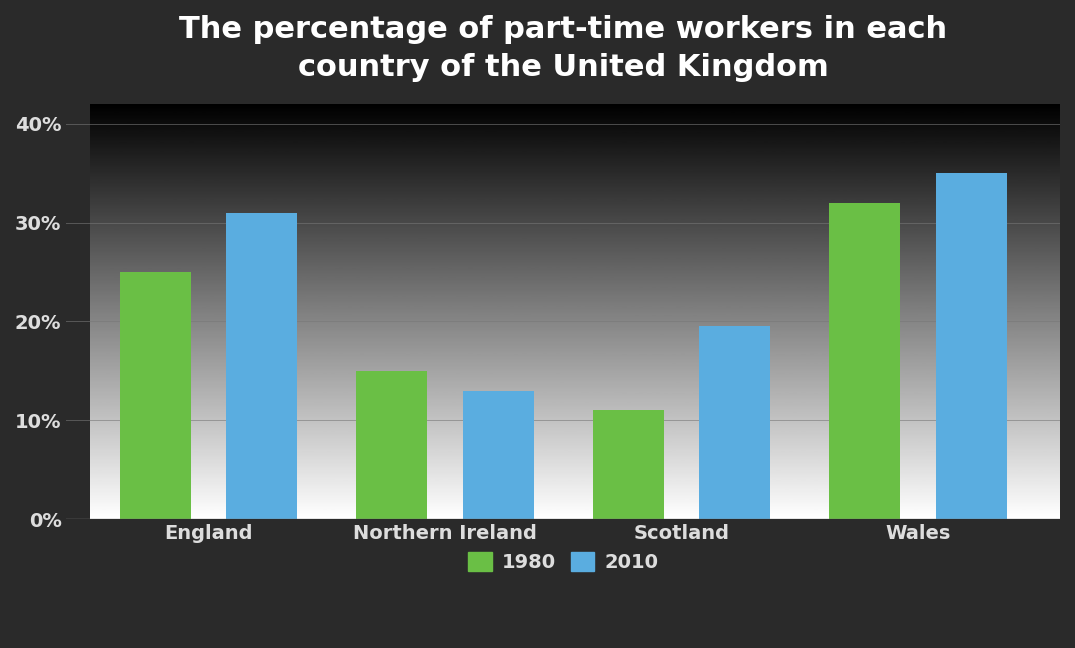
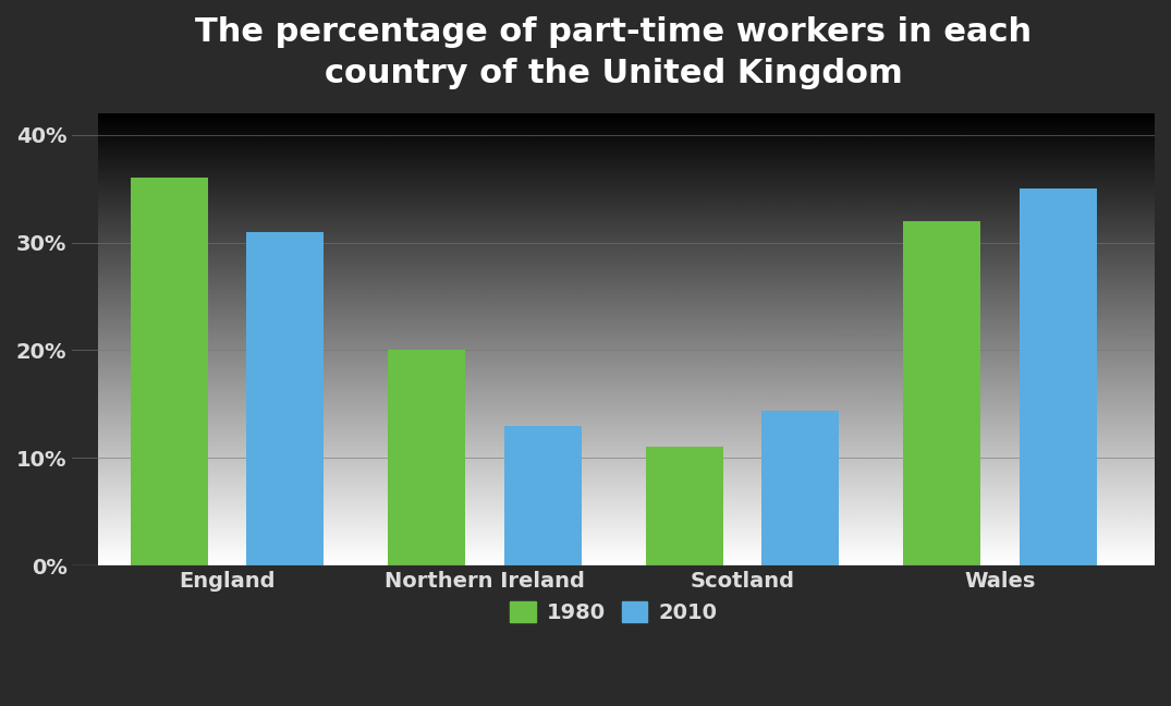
1980/England: 25% -> 36%
1980/Northern Ireland: 15% -> 20%
2010/Scotland: 19.5% -> 14.4%
